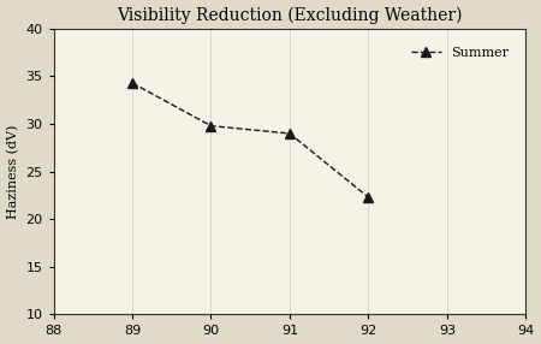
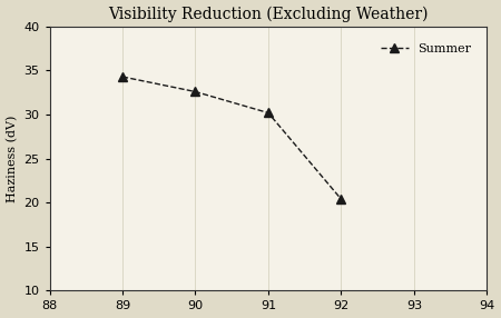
90: 29.8 -> 32.6
91: 29.0 -> 30.2
92: 22.3 -> 20.4
